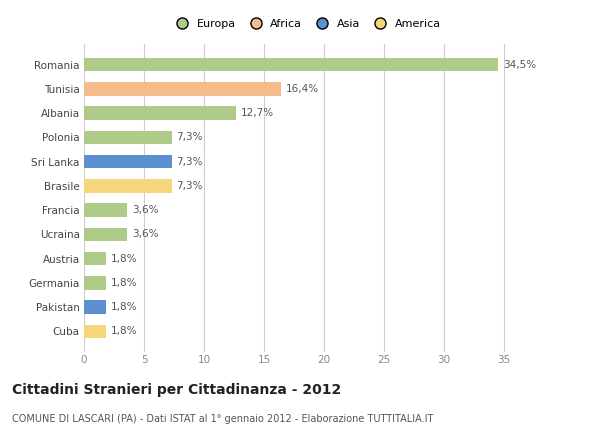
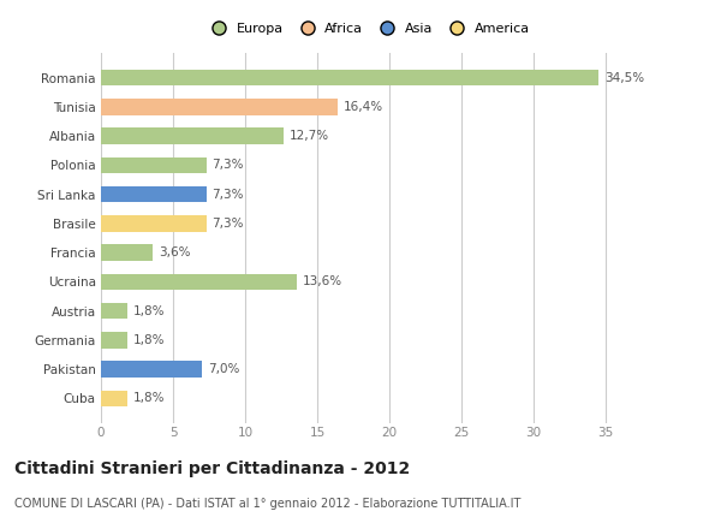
Ucraina: 3,6% -> 13,6%
Pakistan: 1,8% -> 7,0%
